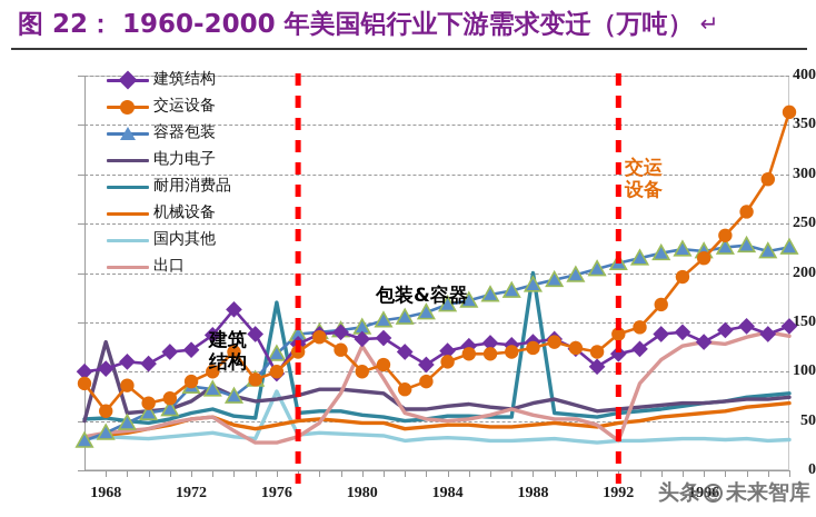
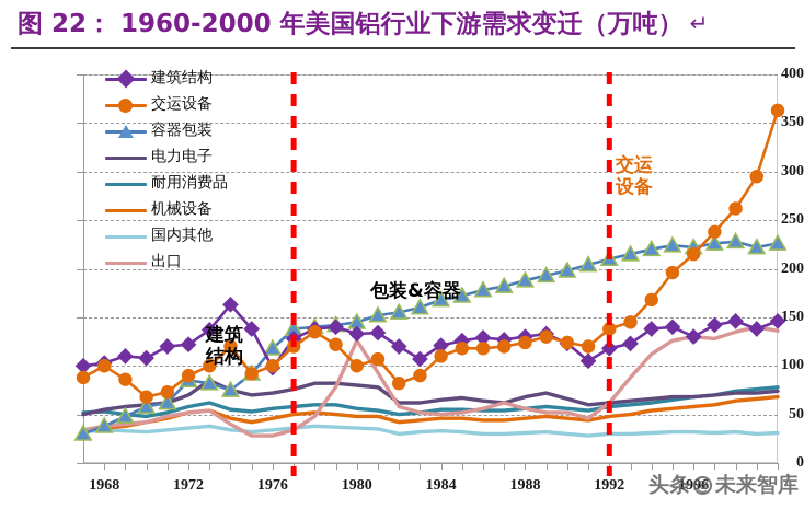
交运设备/1968: 60 -> 100
电力电子/1968: 130 -> 60
耐用消费品/1976: 170 -> 60
国内其他/1976: 80 -> 30
耐用消费品/1988: 200 -> 60
出口/1992: 30 -> 60
